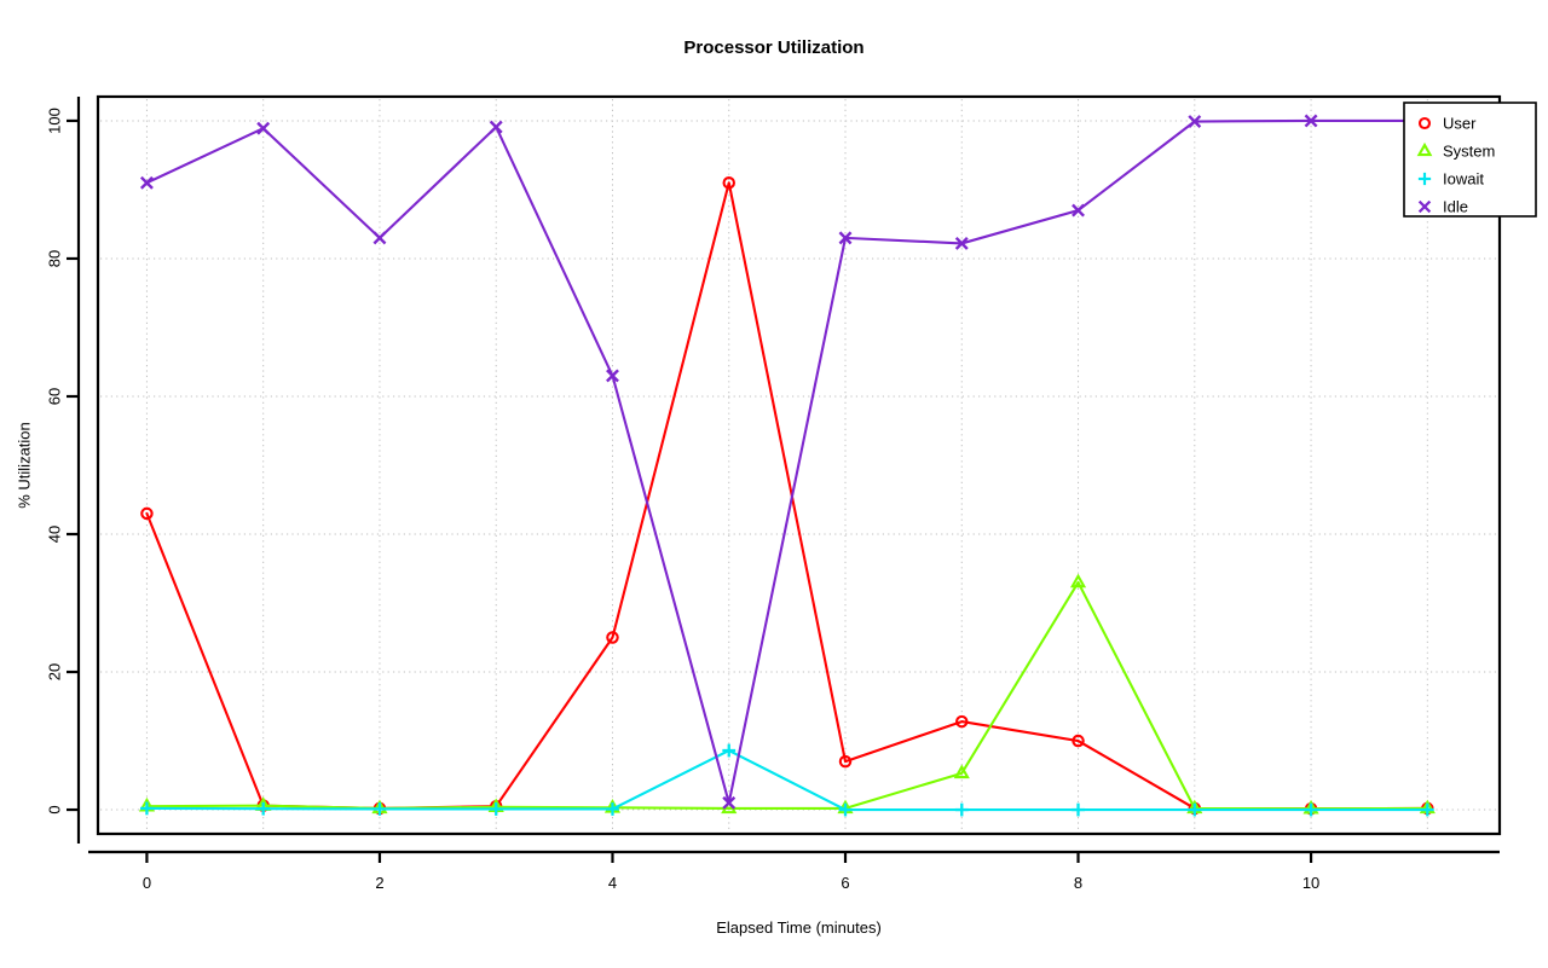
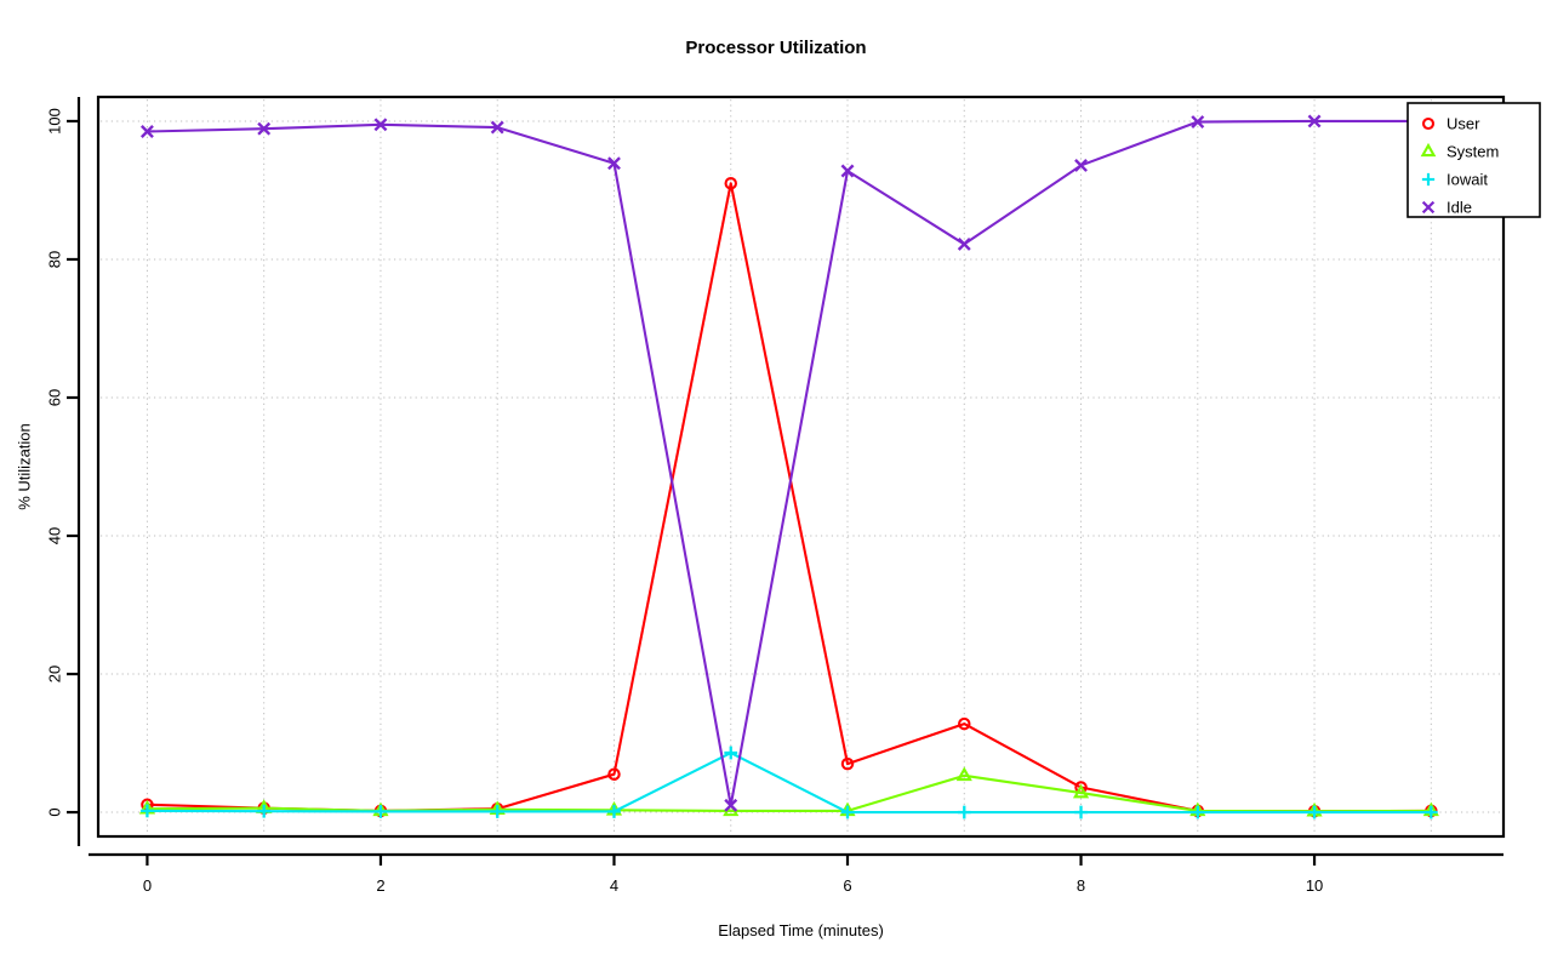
User/0: 43 -> 1
Idle/0: 91 -> 98
Idle/2: 83 -> 100
User/4: 25 -> 6
Idle/4: 63 -> 94
Idle/6: 83 -> 93
User/8: 10 -> 4
System/8: 33 -> 3
Idle/8: 87 -> 94
